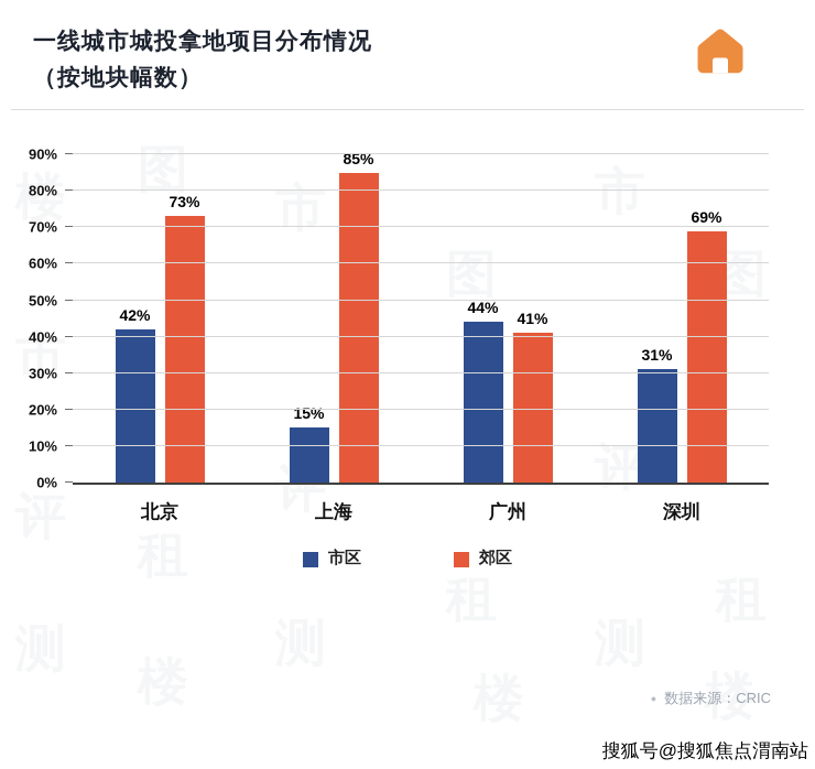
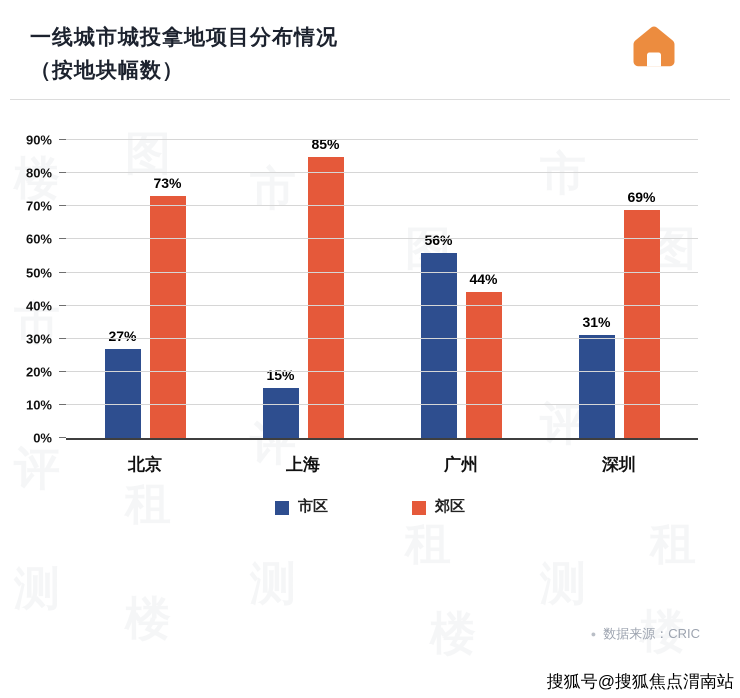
市区/北京: 42% -> 27%
市区/广州: 44% -> 56%
郊区/广州: 41% -> 44%
